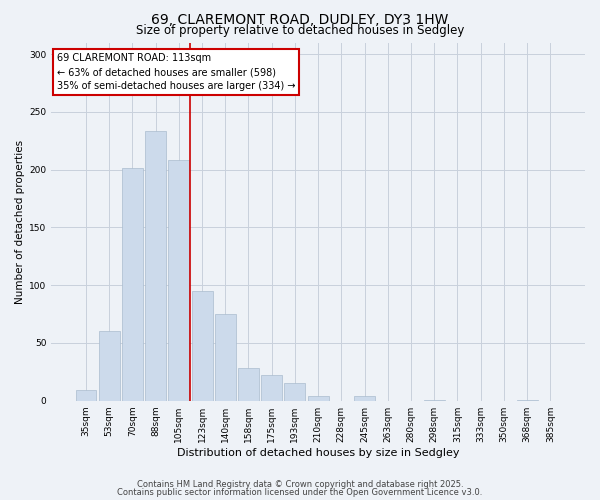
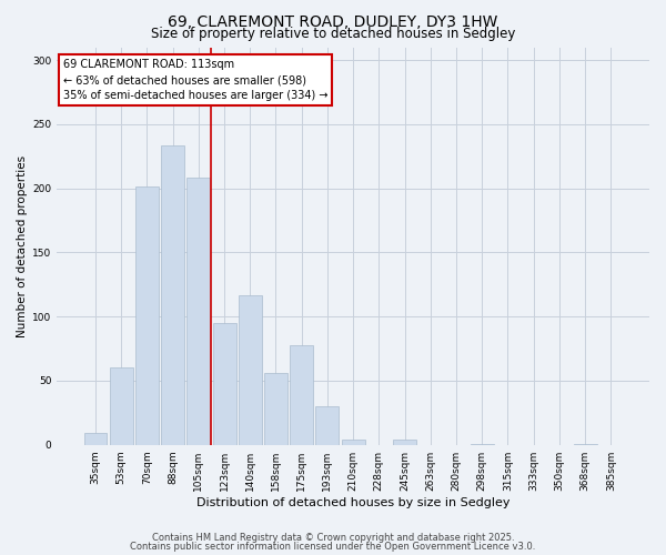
140sqm: 75 -> 117
158sqm: 28 -> 56
175sqm: 22 -> 78
193sqm: 15 -> 30
